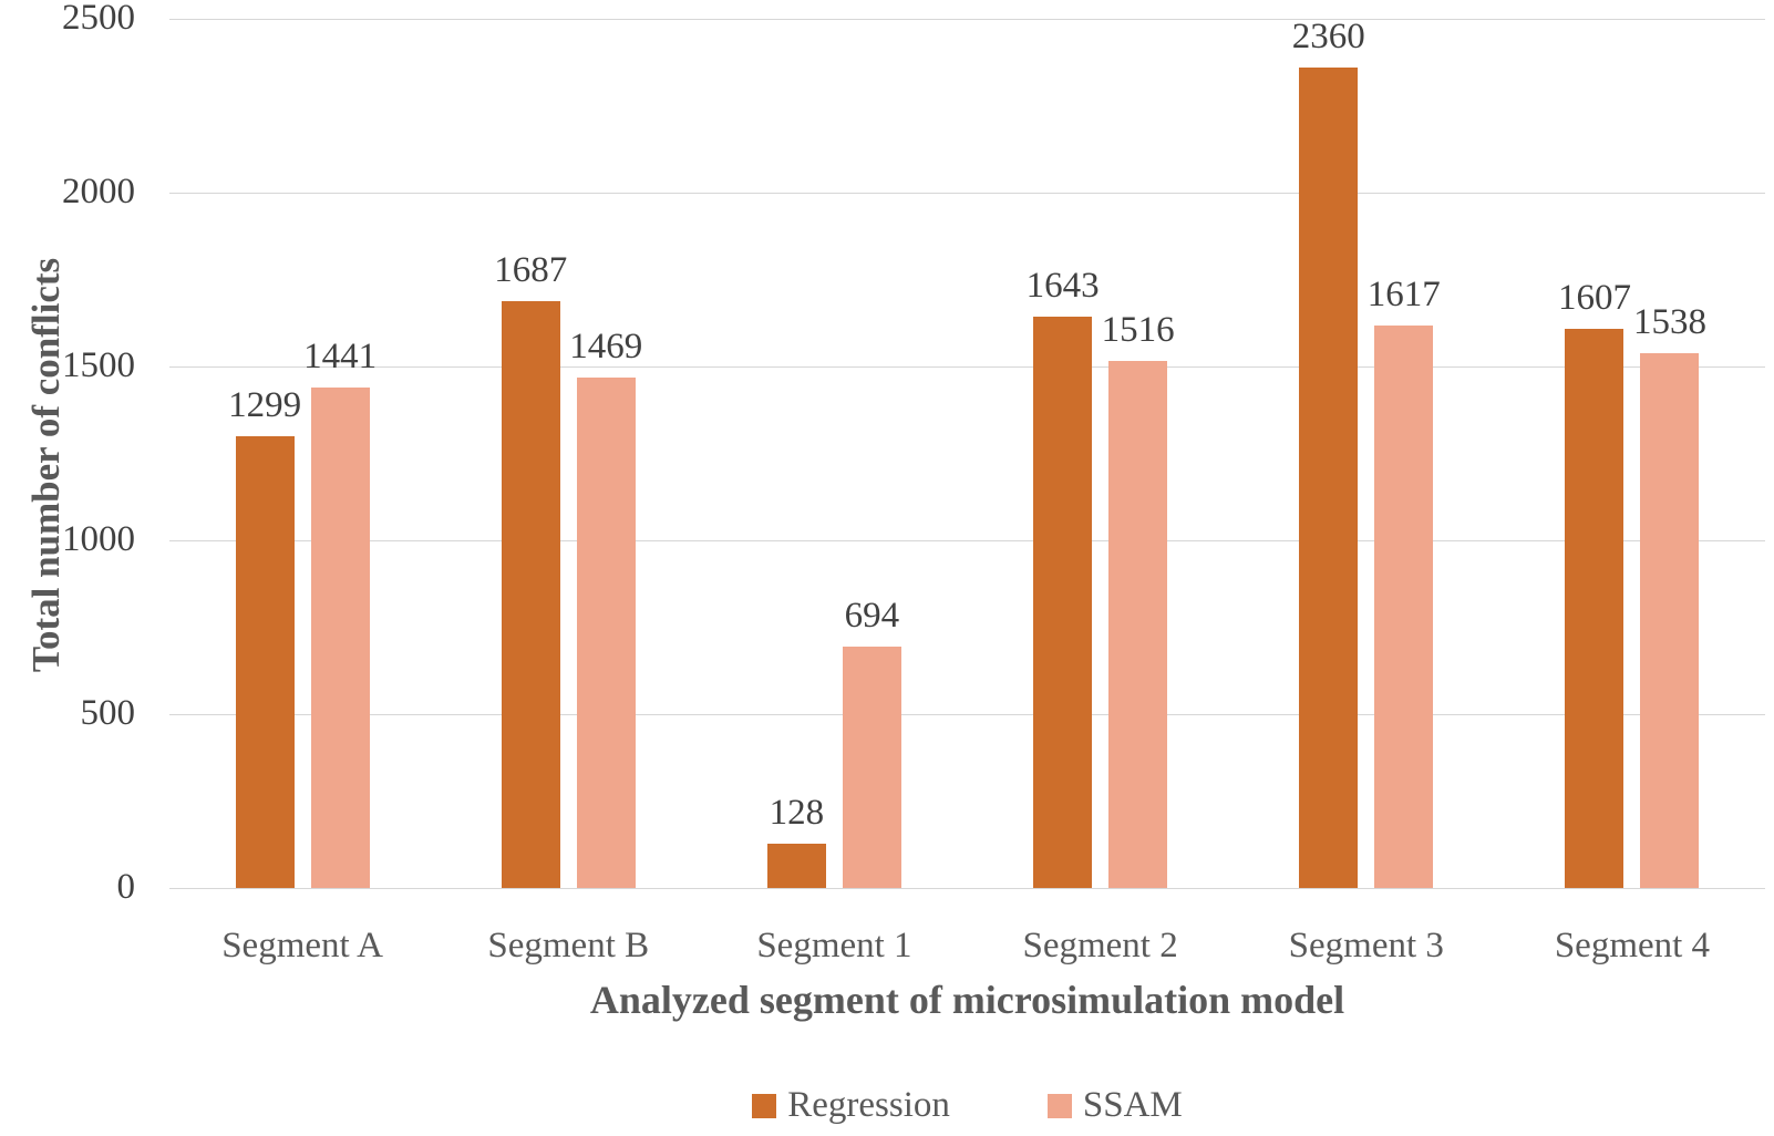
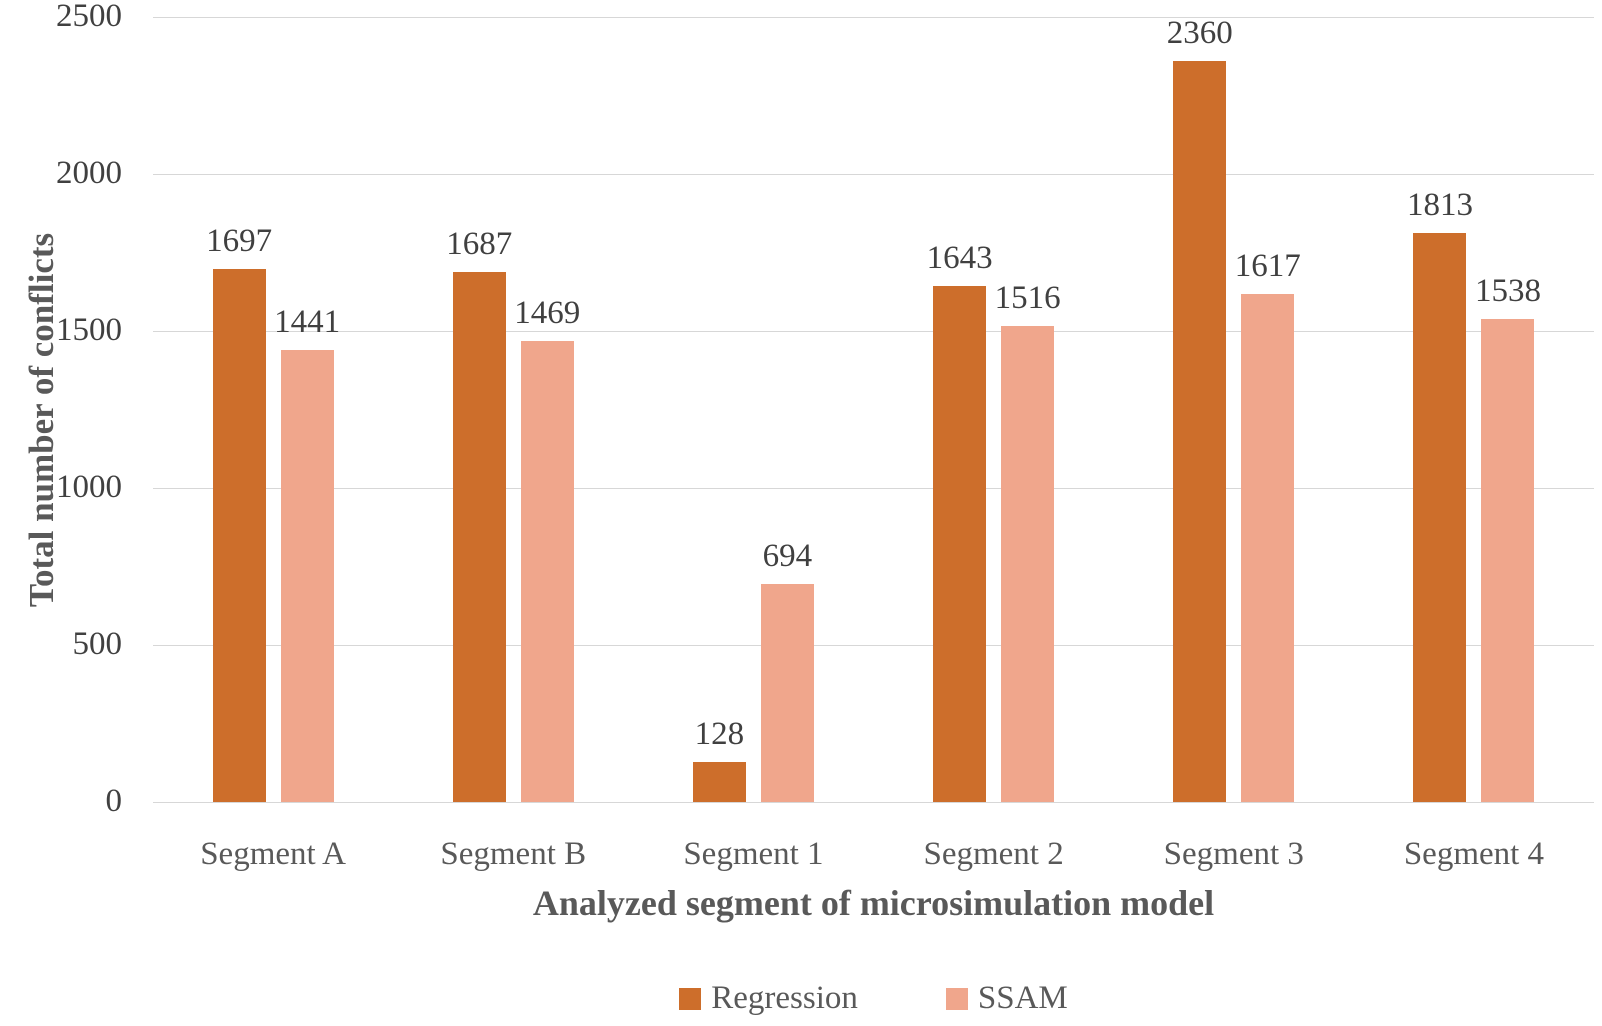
Regression/Segment A: 1299 -> 1697
Regression/Segment 4: 1607 -> 1813
